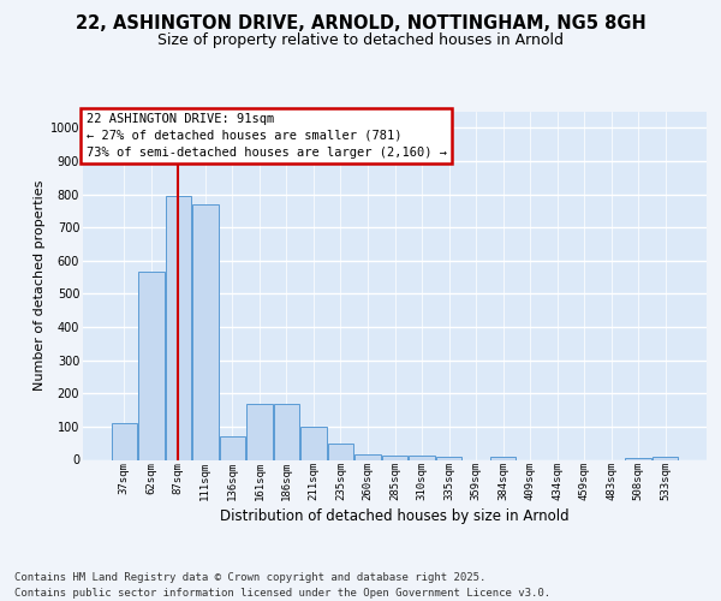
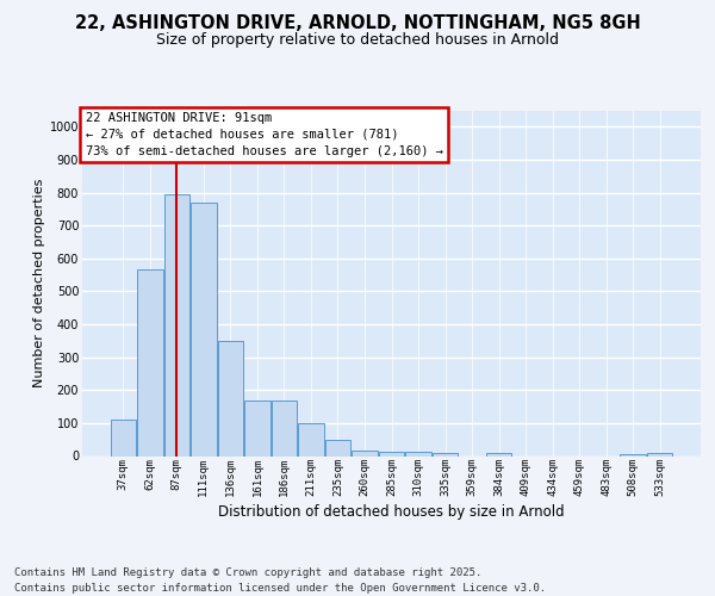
136sqm: 70 -> 350
